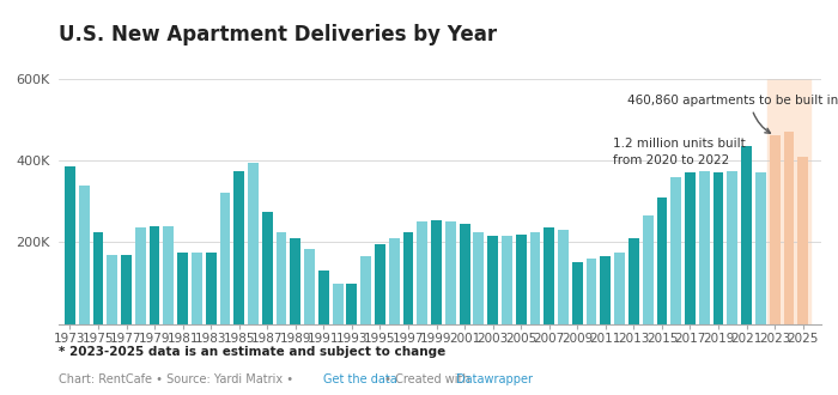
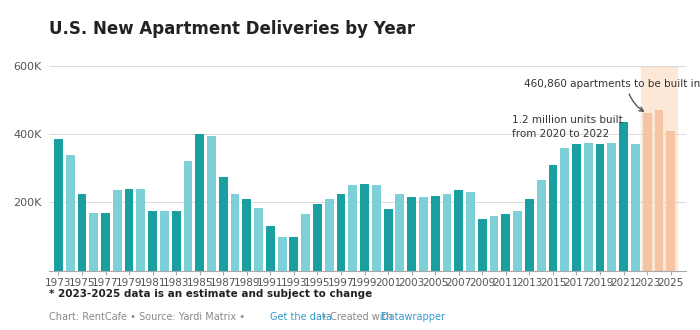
1985: 375K -> 400K
2001: 245K -> 180K
